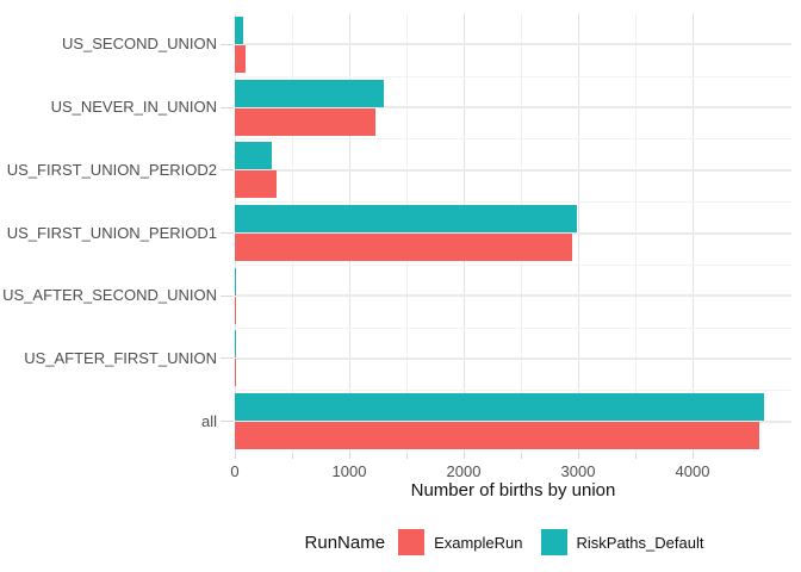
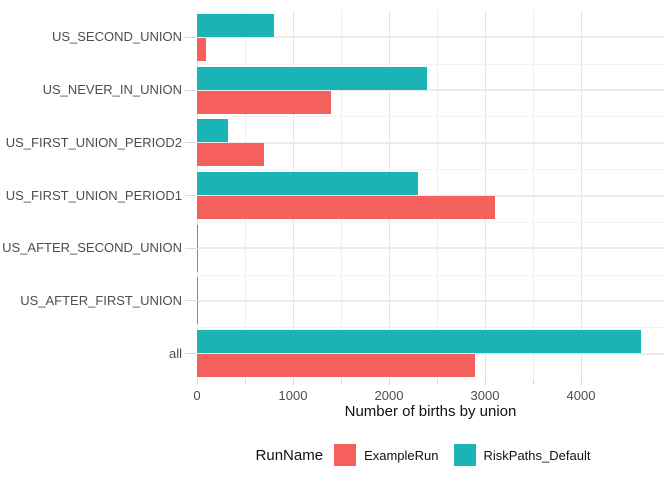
RiskPaths_Default/US_SECOND_UNION: 100 -> 800
ExampleRun/US_NEVER_IN_UNION: 1200 -> 1400
RiskPaths_Default/US_NEVER_IN_UNION: 1300 -> 2400
ExampleRun/US_FIRST_UNION_PERIOD2: 400 -> 700
ExampleRun/US_FIRST_UNION_PERIOD1: 3000 -> 3100
RiskPaths_Default/US_FIRST_UNION_PERIOD1: 3000 -> 2300
ExampleRun/all: 4600 -> 2900
